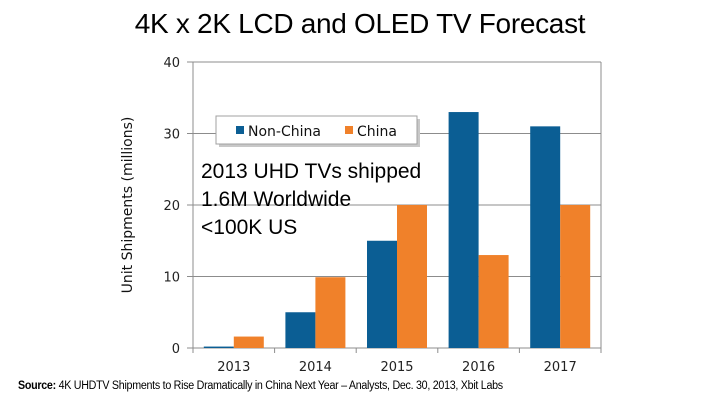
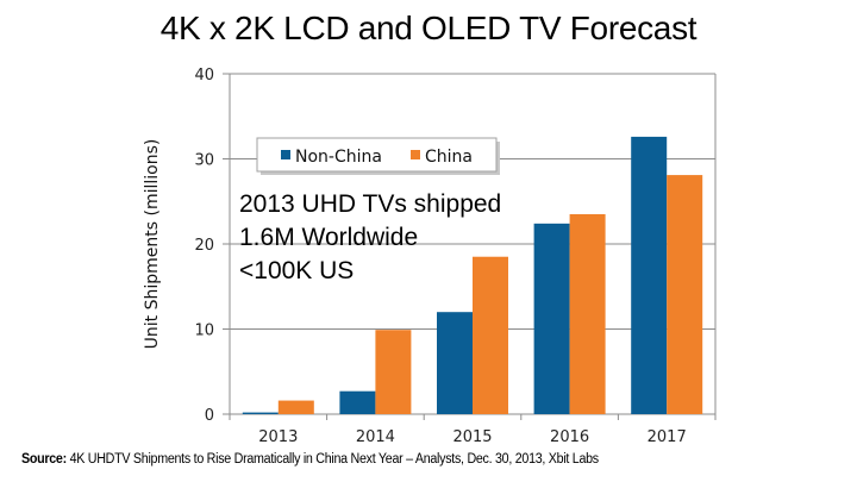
Non-China/2014: 5 -> 3
Non-China/2015: 15 -> 12
China/2015: 20 -> 18
Non-China/2016: 33 -> 22
China/2016: 13 -> 24
Non-China/2017: 31 -> 33
China/2017: 20 -> 28
